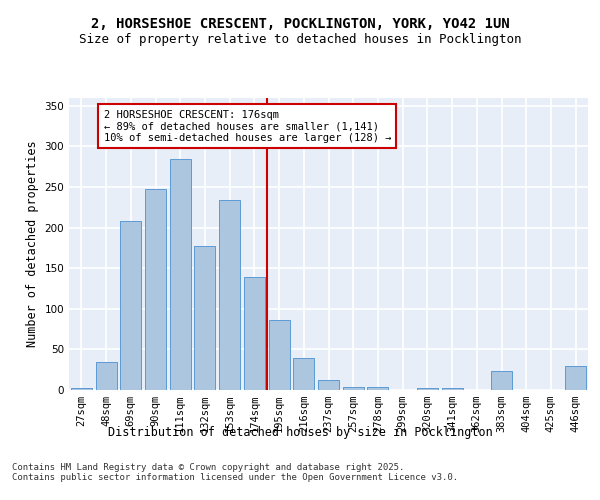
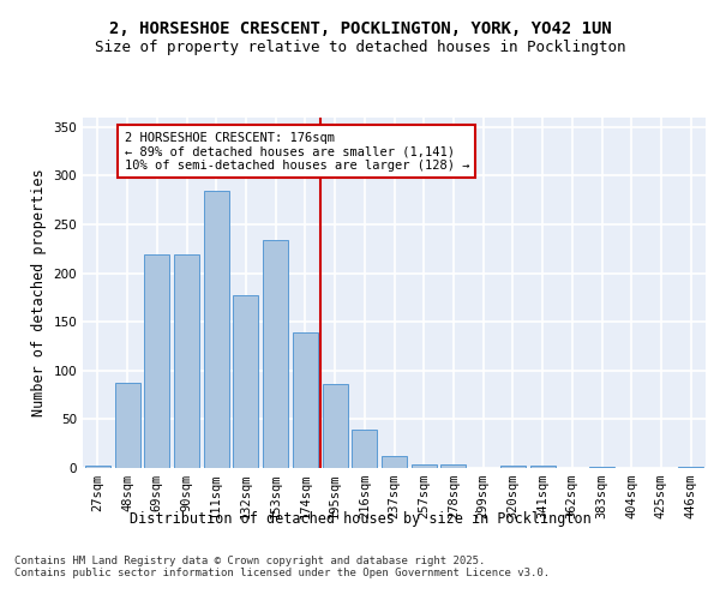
48sqm: 34 -> 87
69sqm: 208 -> 219
90sqm: 248 -> 219
383sqm: 24 -> 1
446sqm: 30 -> 1
